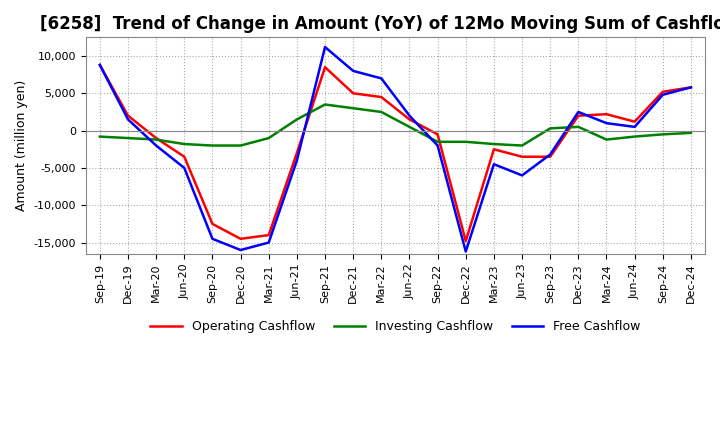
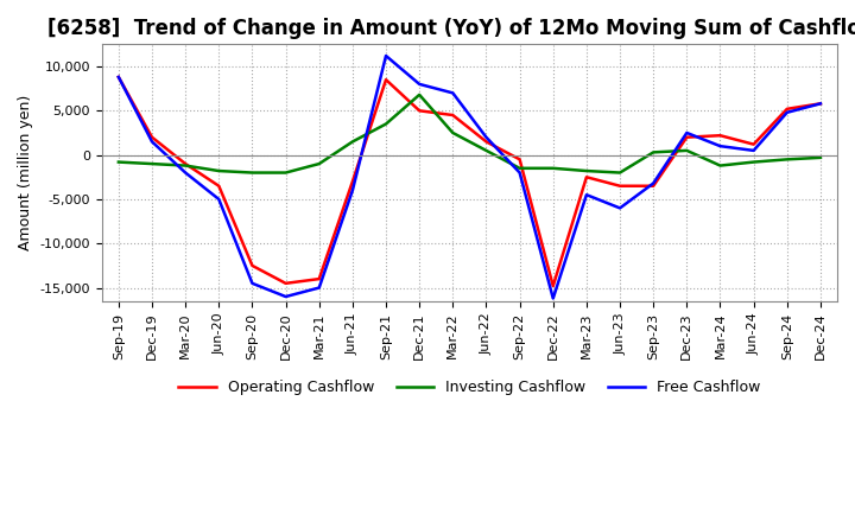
Investing Cashflow/Dec-21: 3,000 -> 6,800
